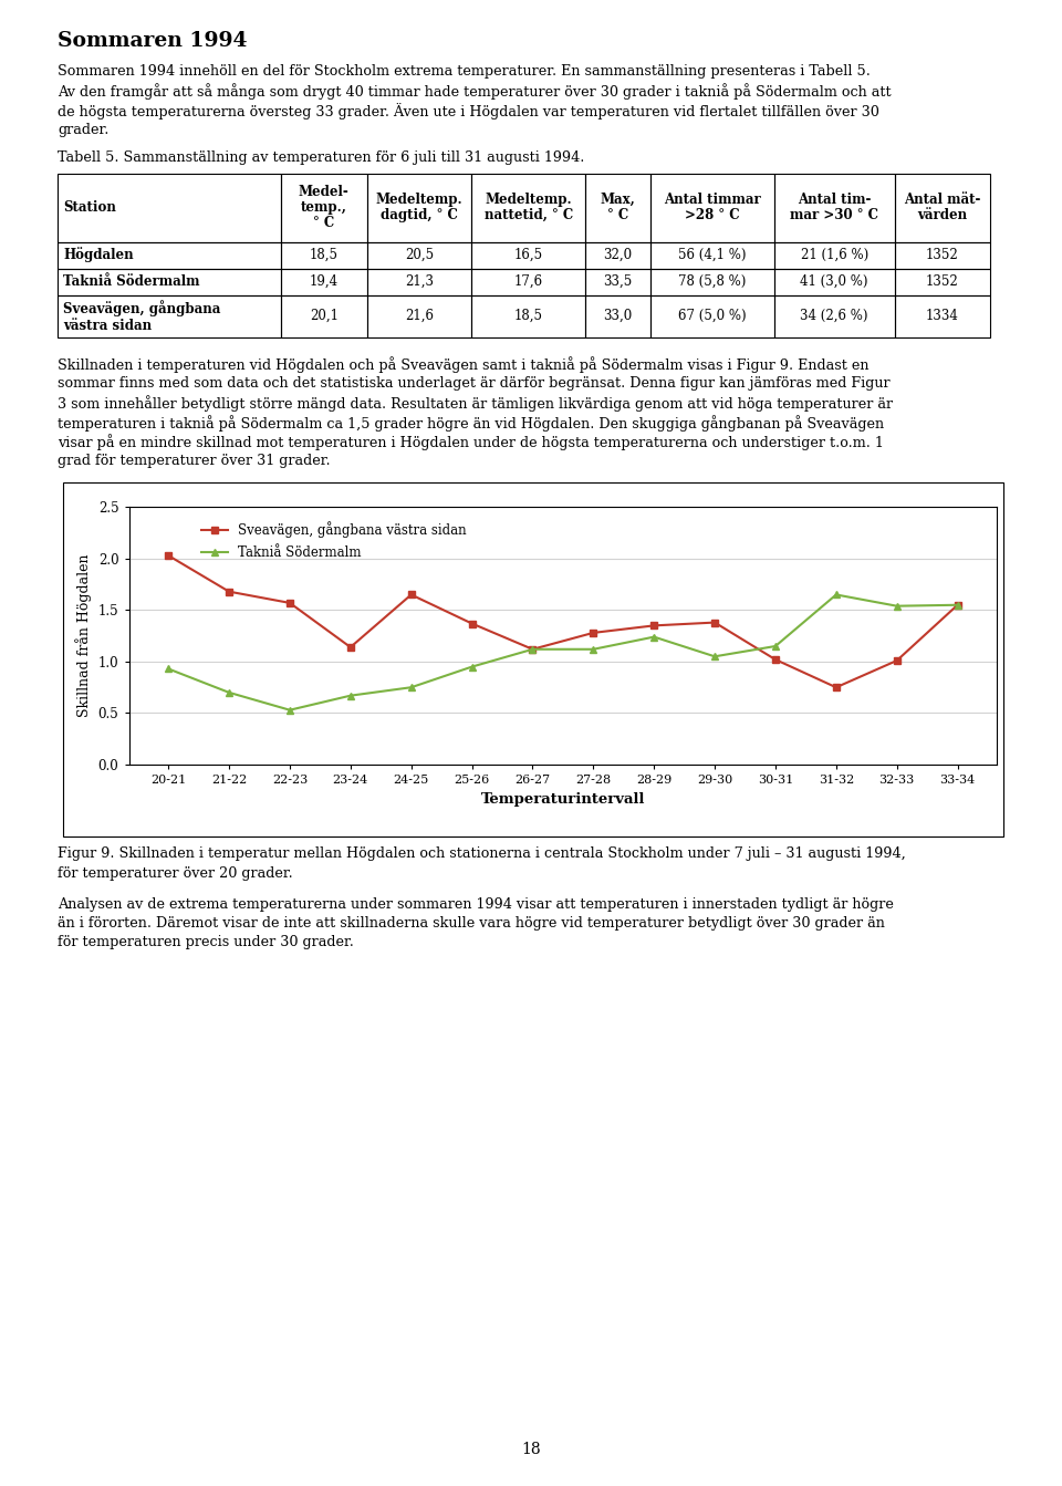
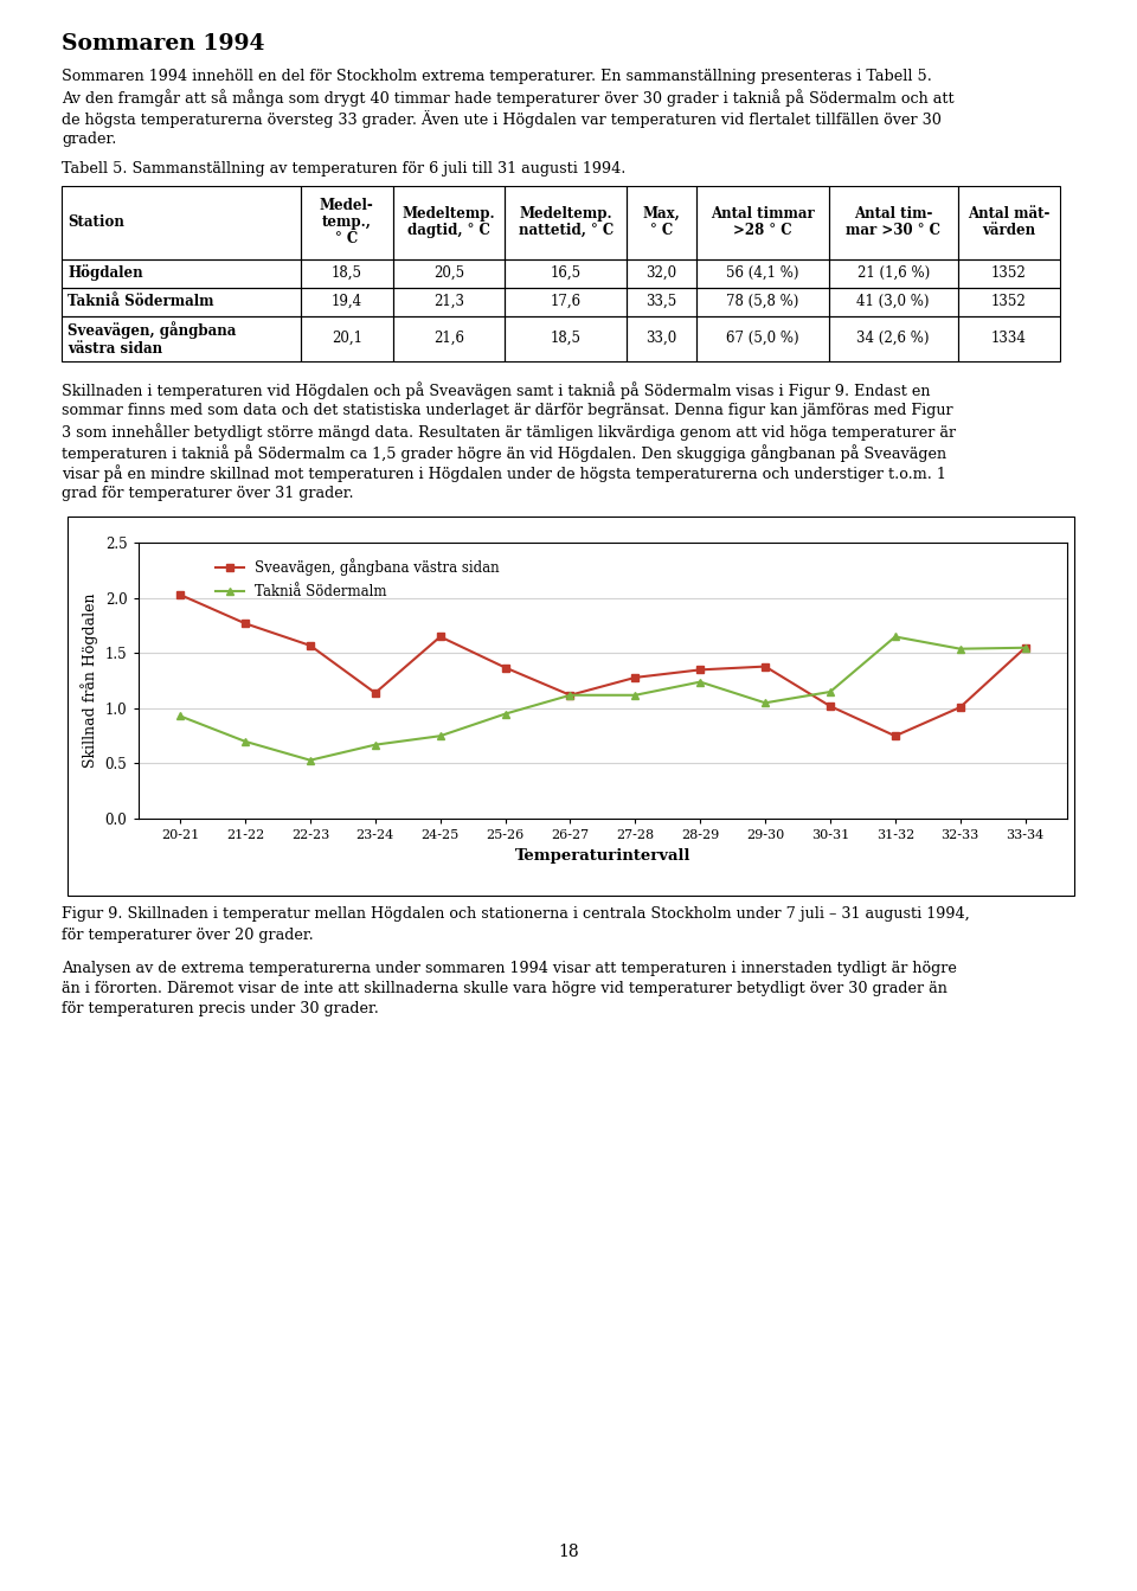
Sveavägen, gångbana västra sidan/21-22: 1.68 -> 1.77
